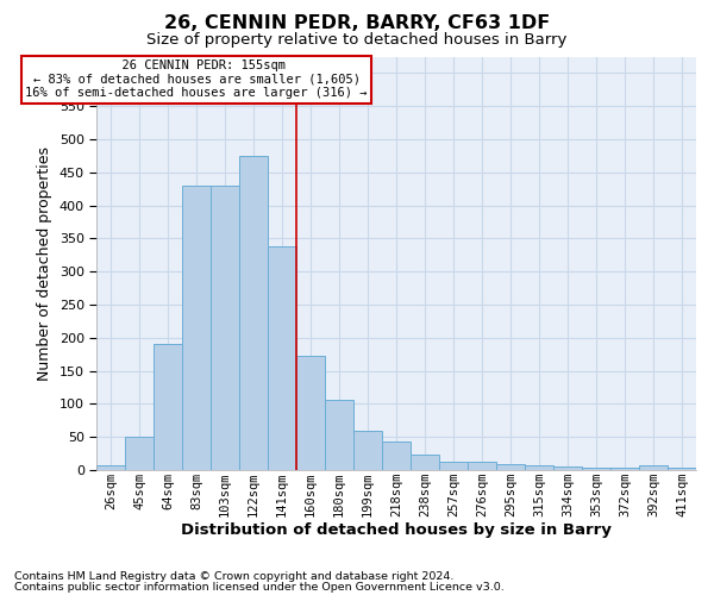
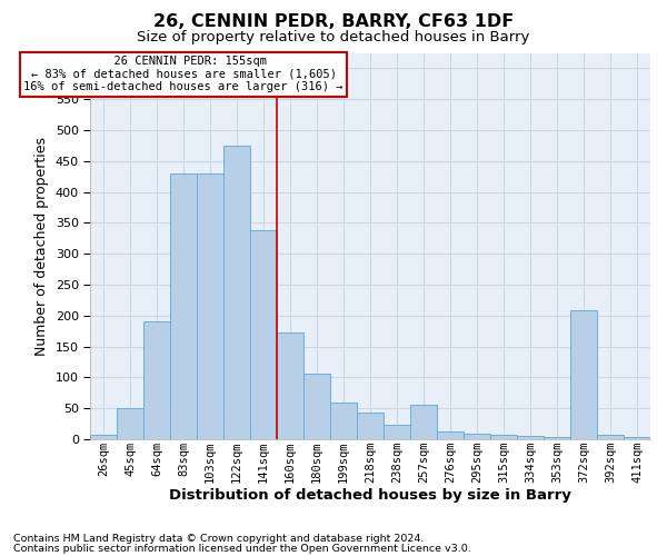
257sqm: 12 -> 56
372sqm: 4 -> 208
